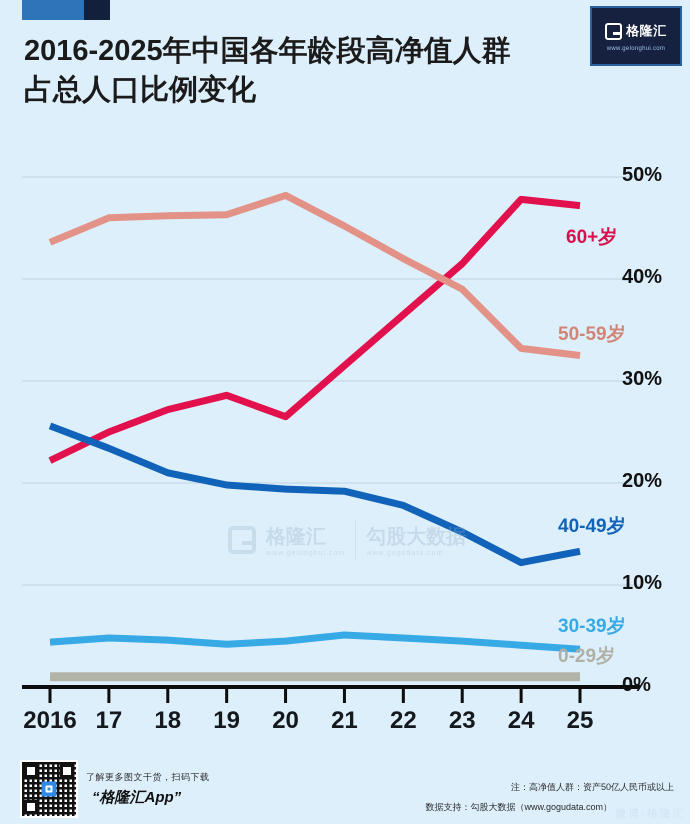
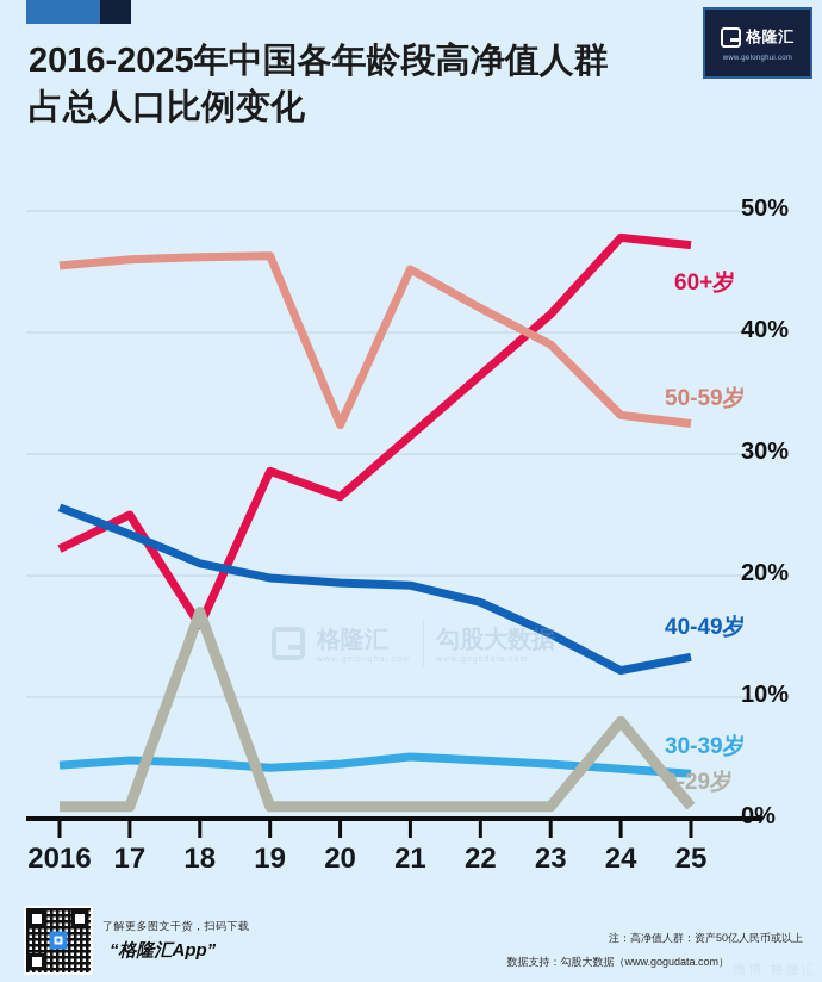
50-59岁/2016: 43.6% -> 45.5%
60+岁/18: 27.2% -> 15.9%
0-29岁/18: 1% -> 17%
50-59岁/20: 48.2% -> 32.4%
0-29岁/24: 1% -> 8%
